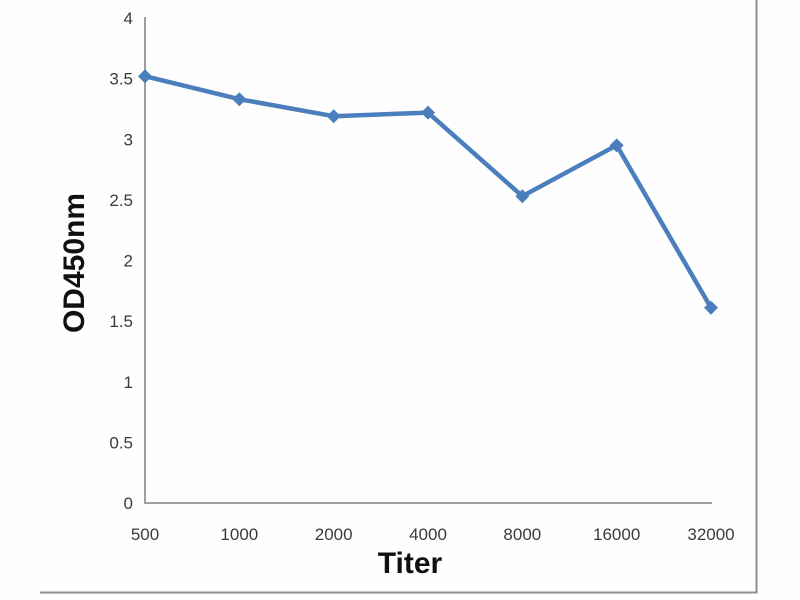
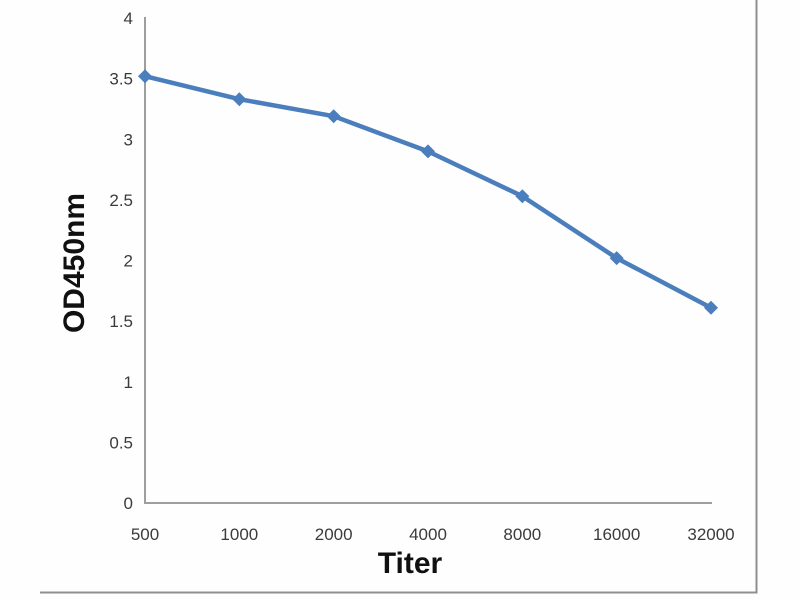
4000: 3.22 -> 2.90
16000: 2.95 -> 2.02
